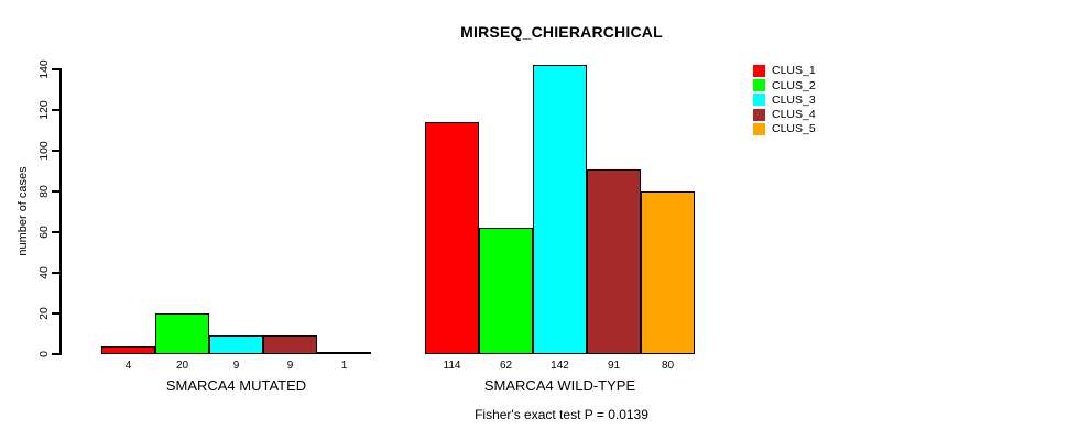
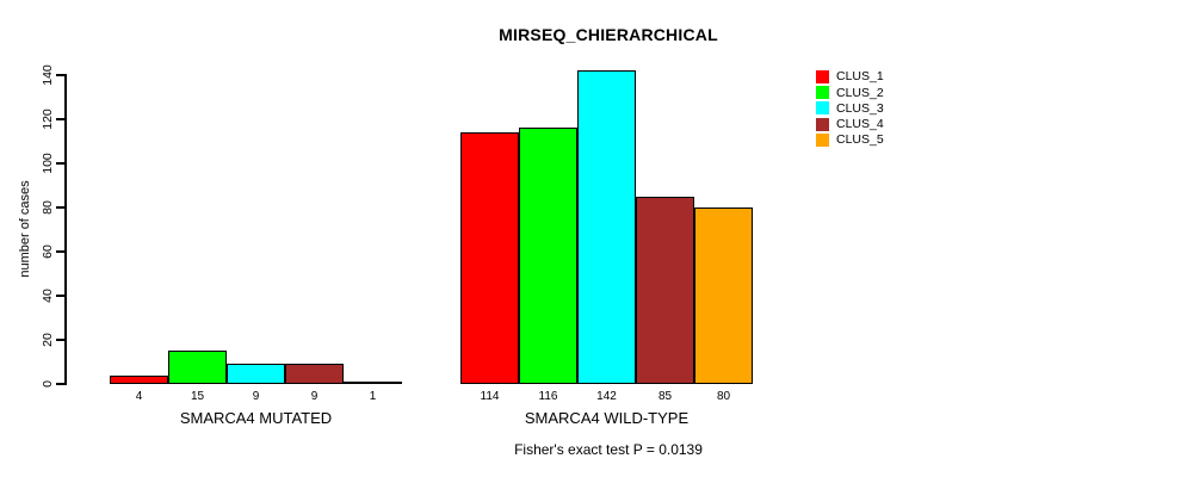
CLUS_2/SMARCA4 MUTATED: 20 -> 15
CLUS_2/SMARCA4 WILD-TYPE: 62 -> 116
CLUS_4/SMARCA4 WILD-TYPE: 91 -> 85
